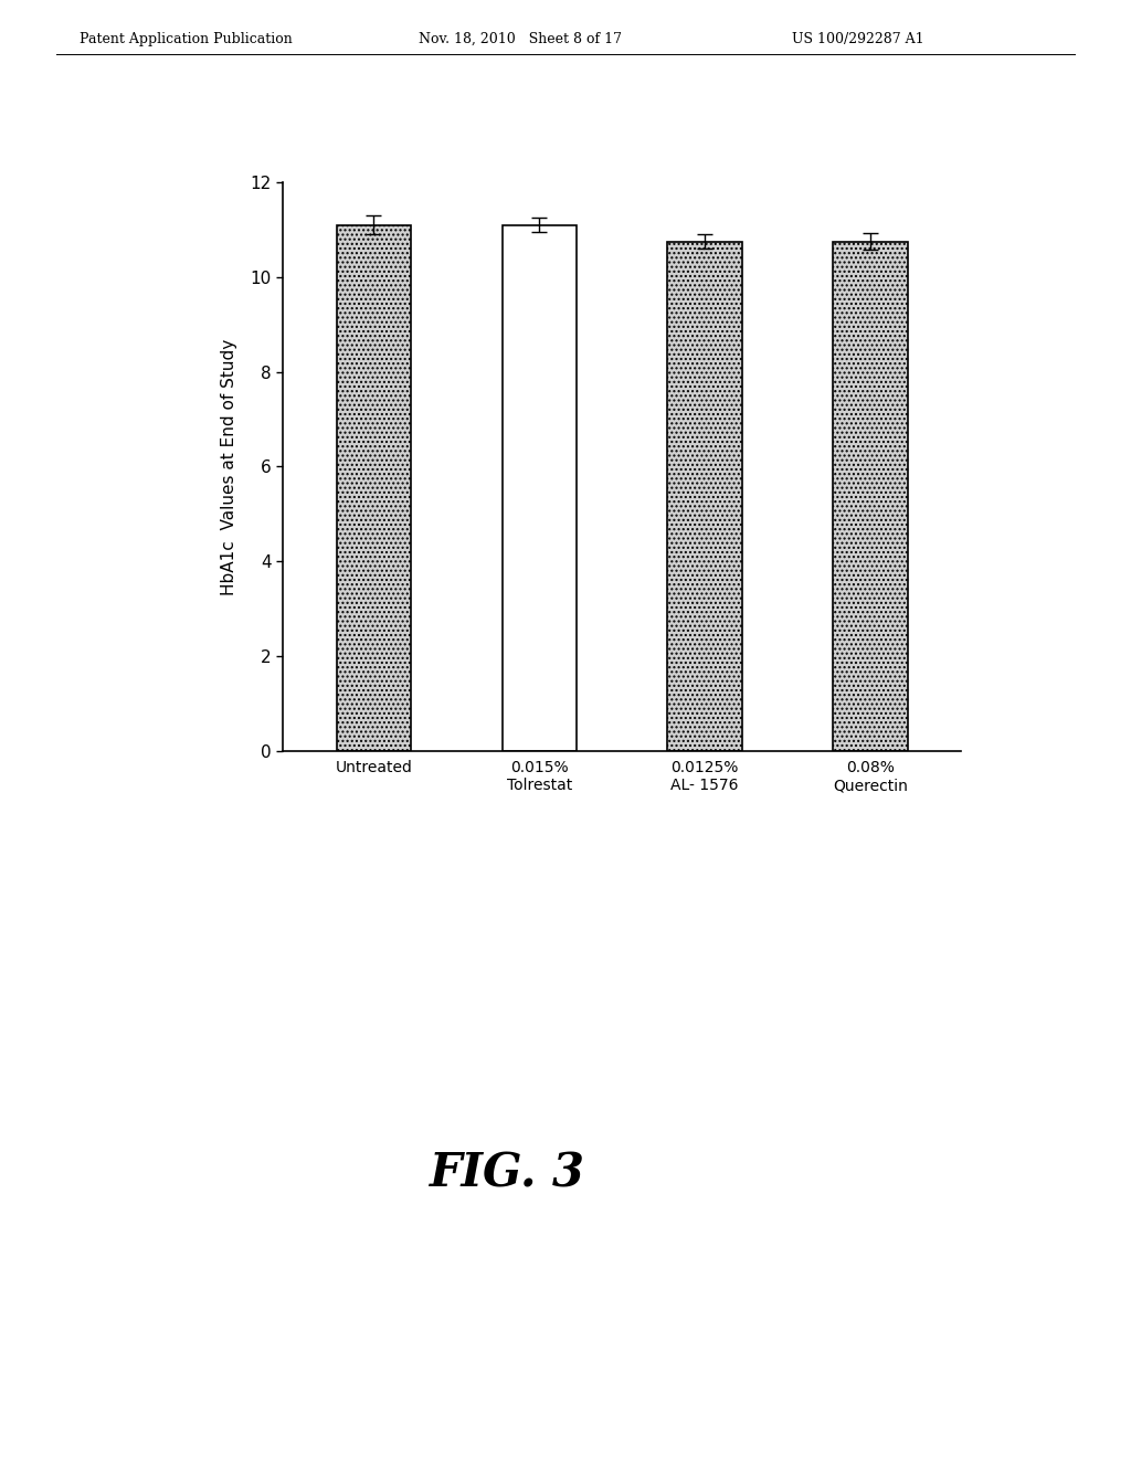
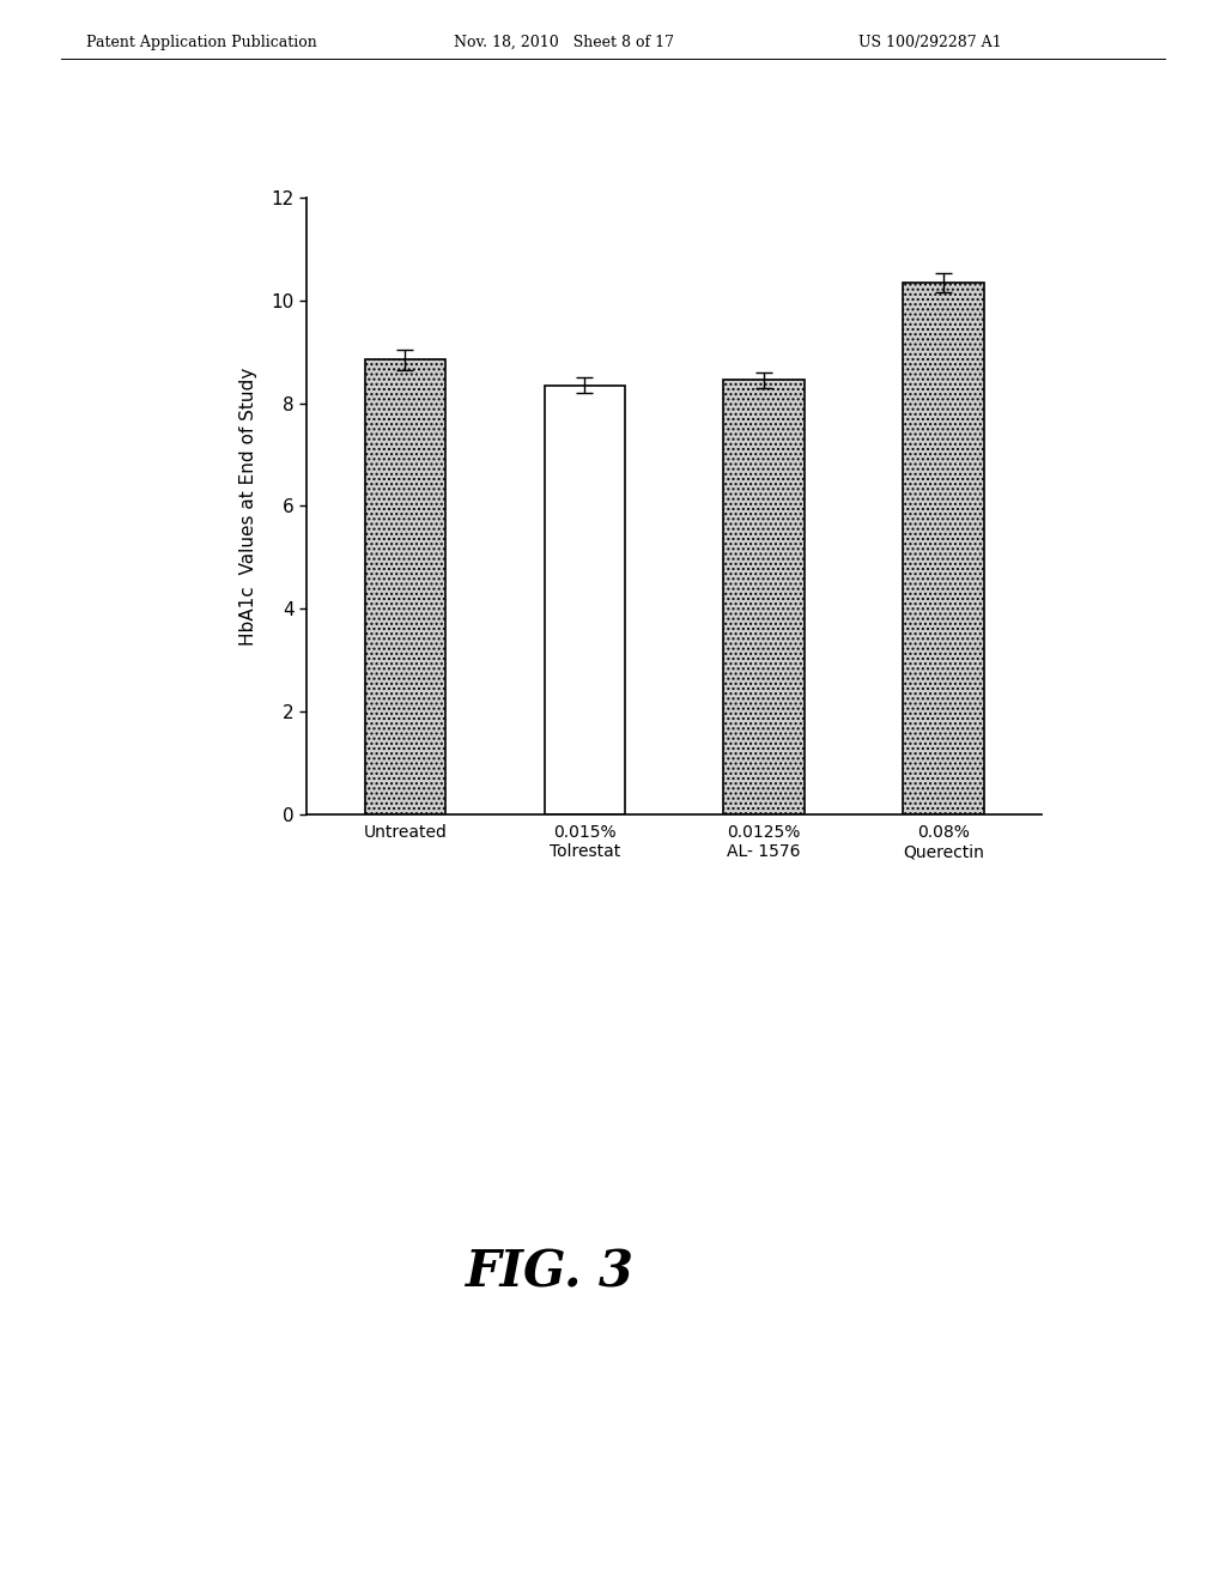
Untreated: 11.10 -> 8.85
0.015% Tolrestat: 11.10 -> 8.35
0.0125% AL- 1576: 10.75 -> 8.45
0.08% Querectin: 10.75 -> 10.35
